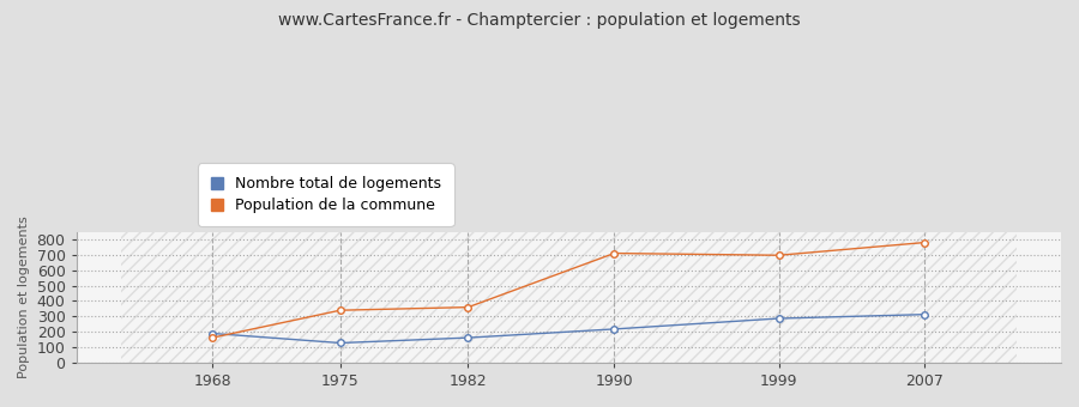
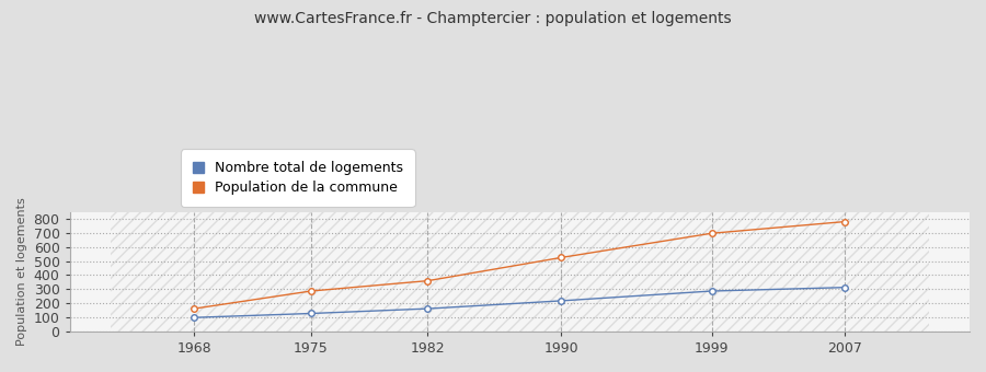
Nombre total de logements/1968: 190 -> 100
Population de la commune/1975: 340 -> 290
Population de la commune/1990: 710 -> 520
